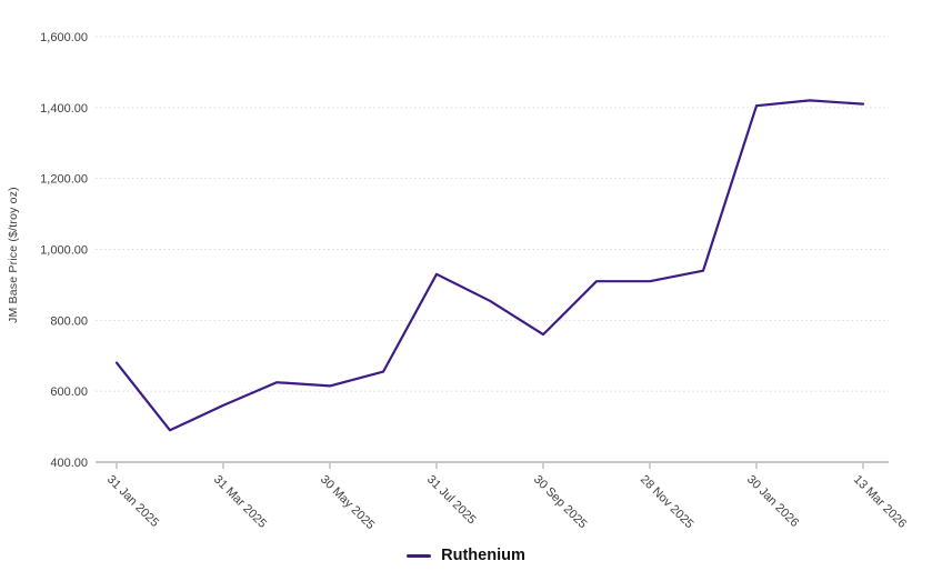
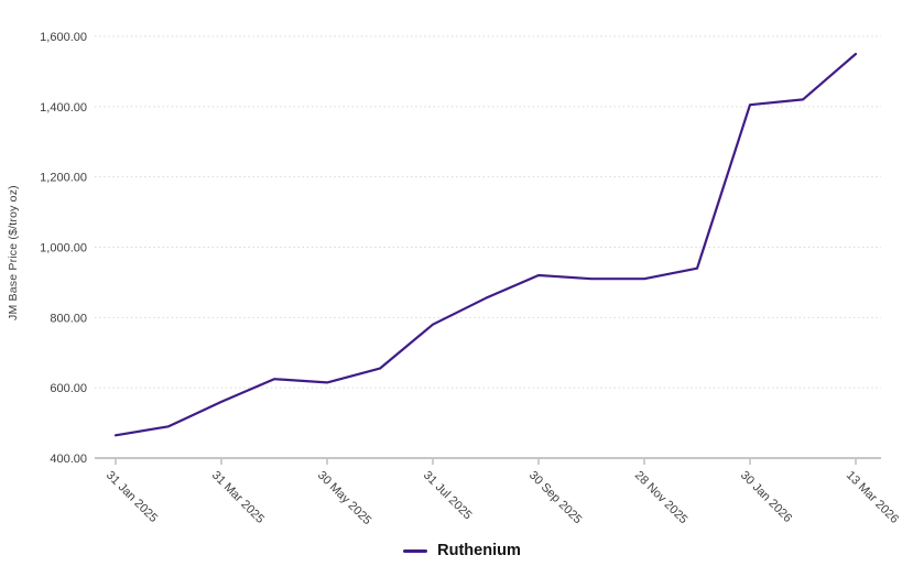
31 Jan 2025: 680 -> 460
31 Jul 2025: 930 -> 780
30 Sep 2025: 760 -> 920
13 Mar 2026: 1410 -> 1550
